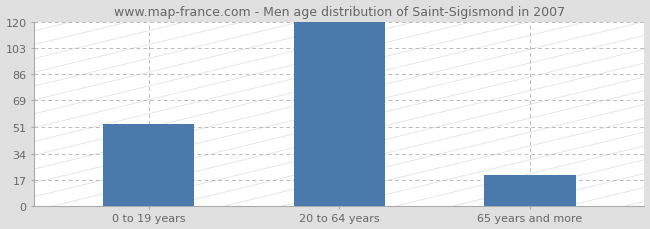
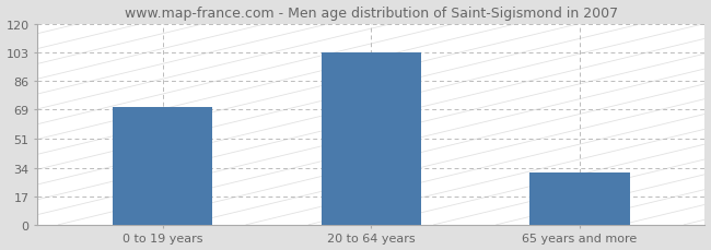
0 to 19 years: 53 -> 70
20 to 64 years: 120 -> 103
65 years and more: 20 -> 31
